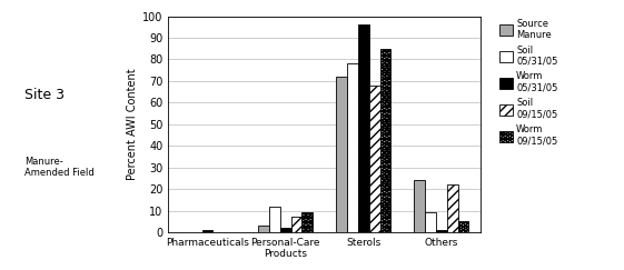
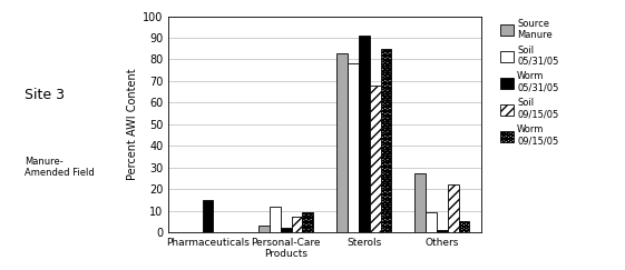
Worm 05/31/05/Pharmaceuticals: 1 -> 15
Source Manure/Sterols: 72 -> 83
Worm 05/31/05/Sterols: 96 -> 91
Source Manure/Others: 24 -> 27
